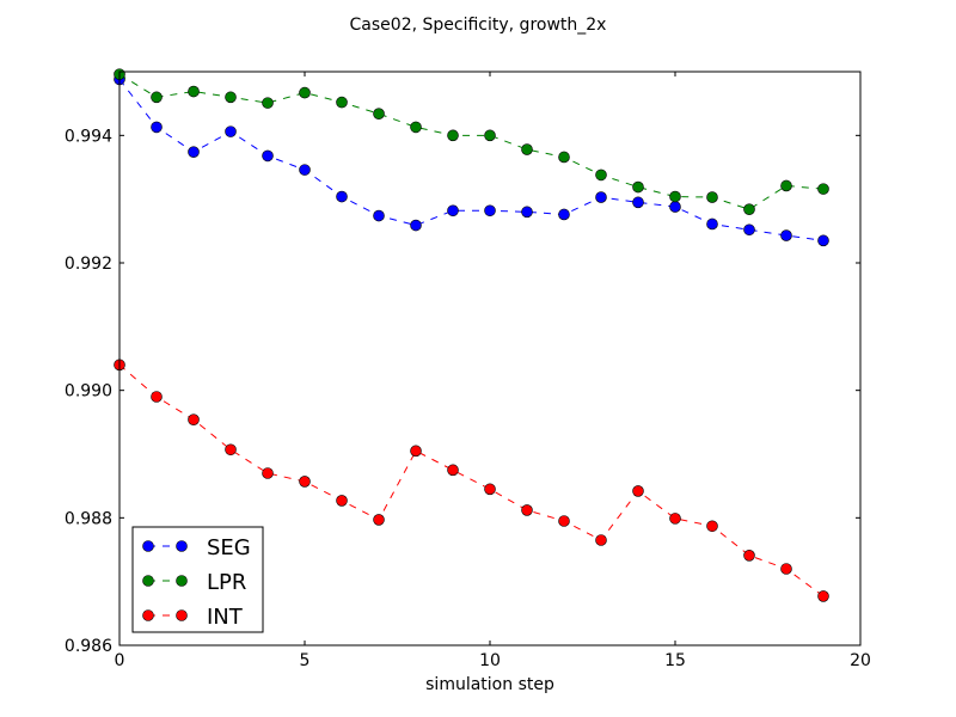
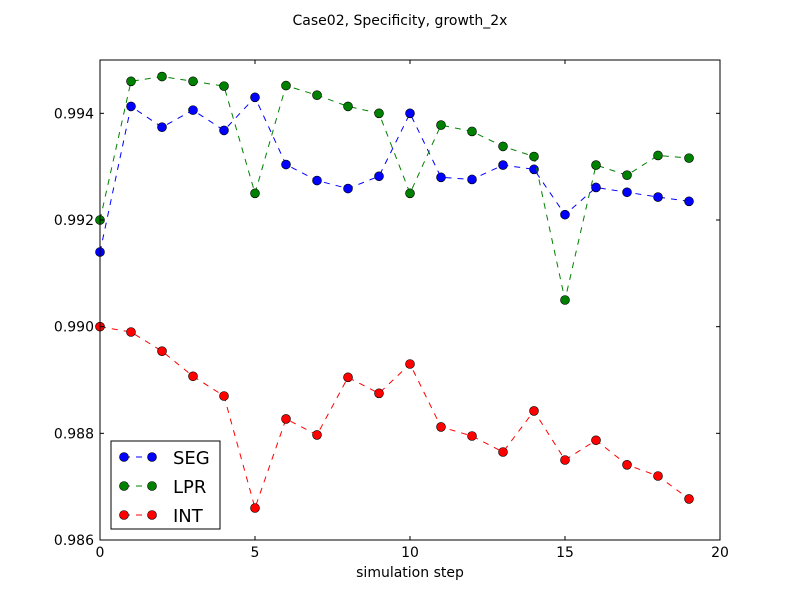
SEG/0: 0.9949 -> 0.9914
LPR/0: 0.9950 -> 0.9920
INT/0: 0.9904 -> 0.9900
SEG/5: 0.9935 -> 0.9943
LPR/5: 0.9947 -> 0.9925
INT/5: 0.9886 -> 0.9866
SEG/10: 0.9928 -> 0.9940
LPR/10: 0.9940 -> 0.9925
INT/10: 0.9885 -> 0.9893
SEG/15: 0.9929 -> 0.9921
LPR/15: 0.9930 -> 0.9905
INT/15: 0.9880 -> 0.9875
